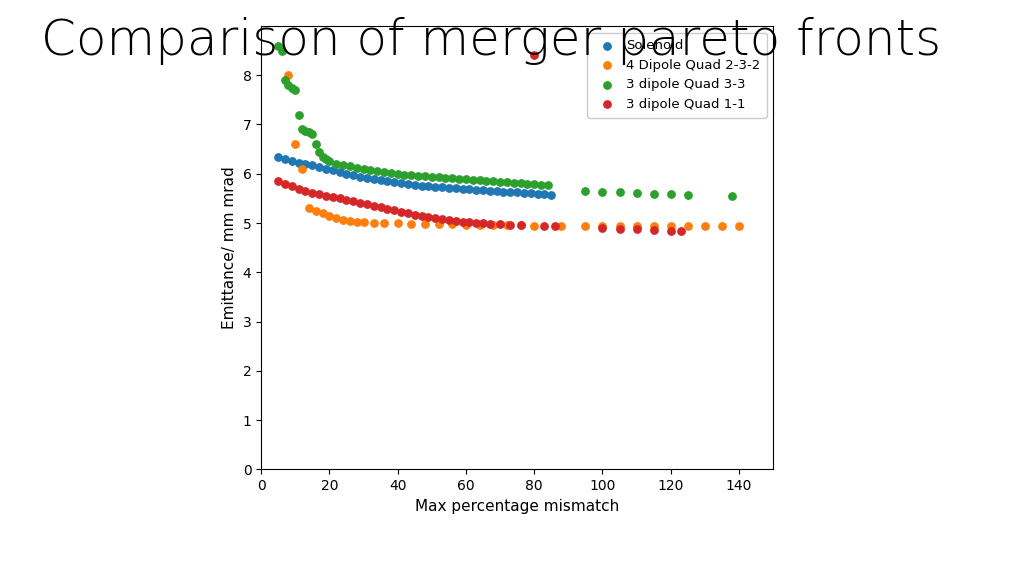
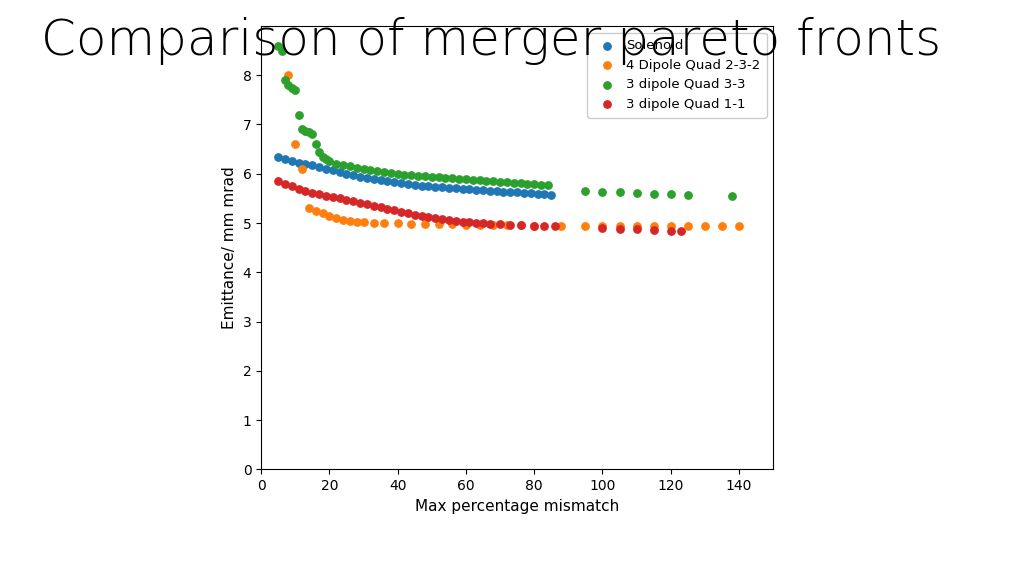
3 dipole Quad 1-1/80: 8.40 -> 4.95
